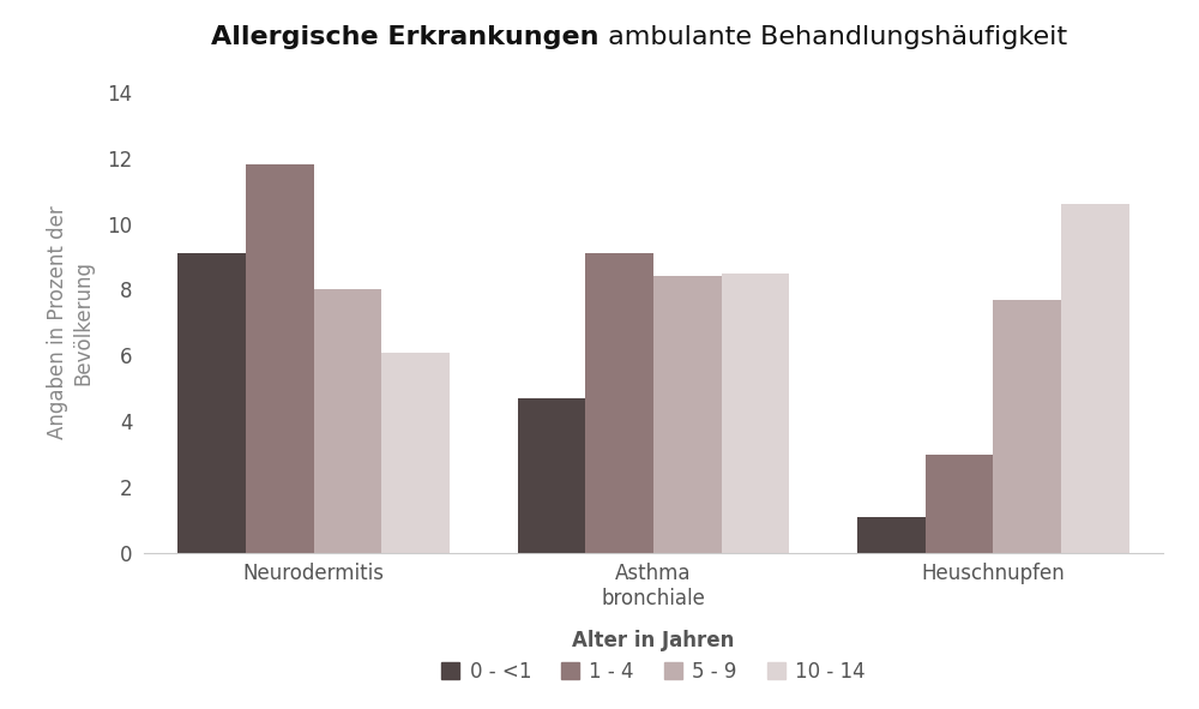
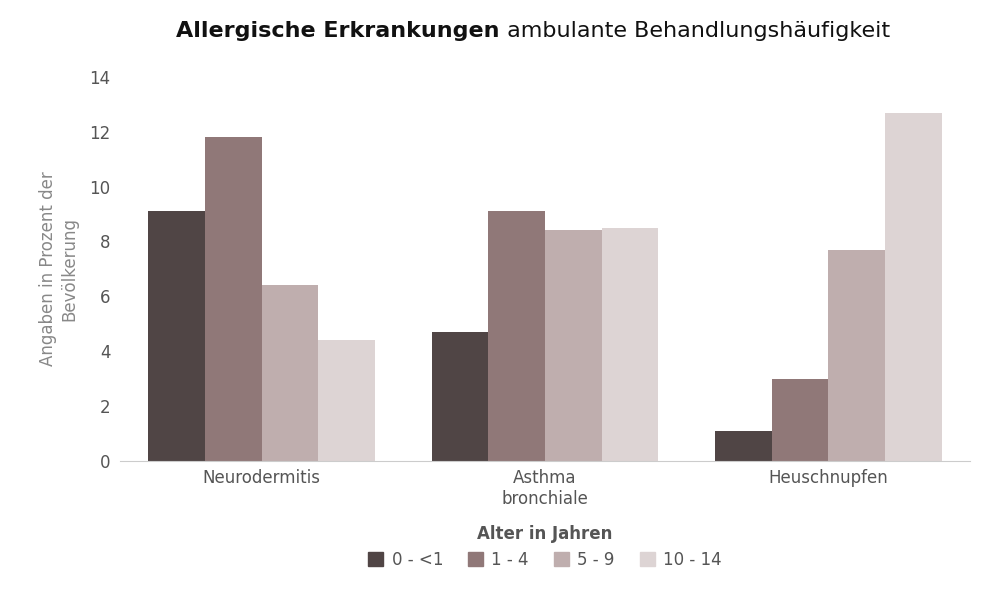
5 - 9/Neurodermitis: 8.0 -> 6.4
10 - 14/Neurodermitis: 6.1 -> 4.4
10 - 14/Heuschnupfen: 10.6 -> 12.7
